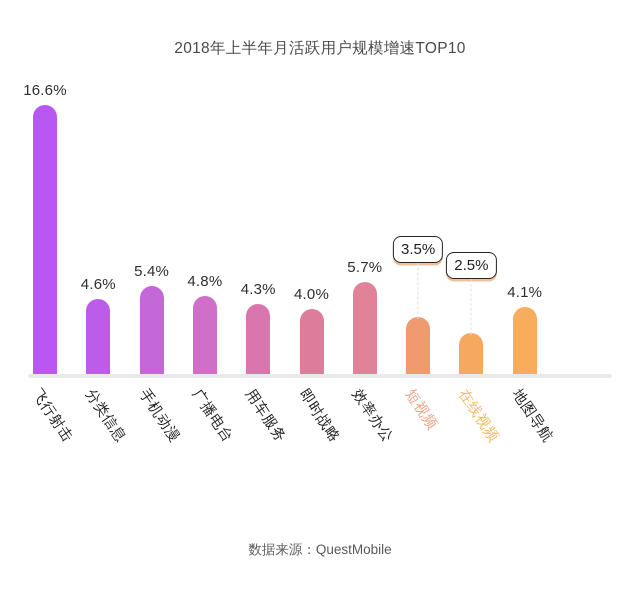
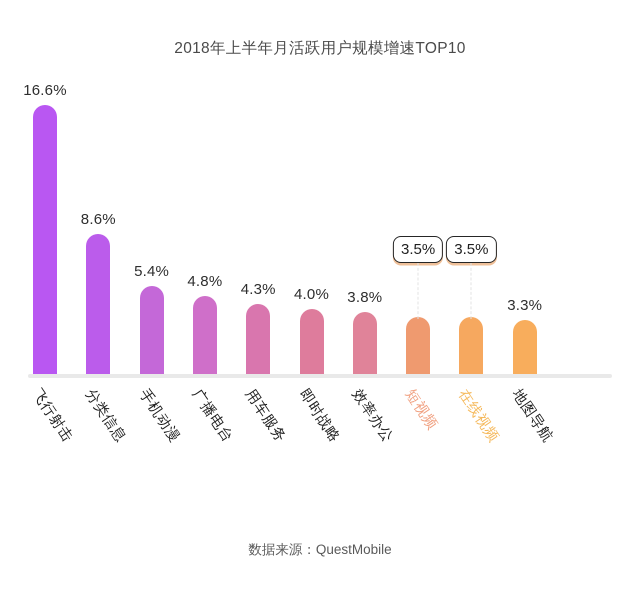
分类信息: 4.6% -> 8.6%
效率办公: 5.7% -> 3.8%
在线视频: 2.5% -> 3.5%
地图导航: 4.1% -> 3.3%
